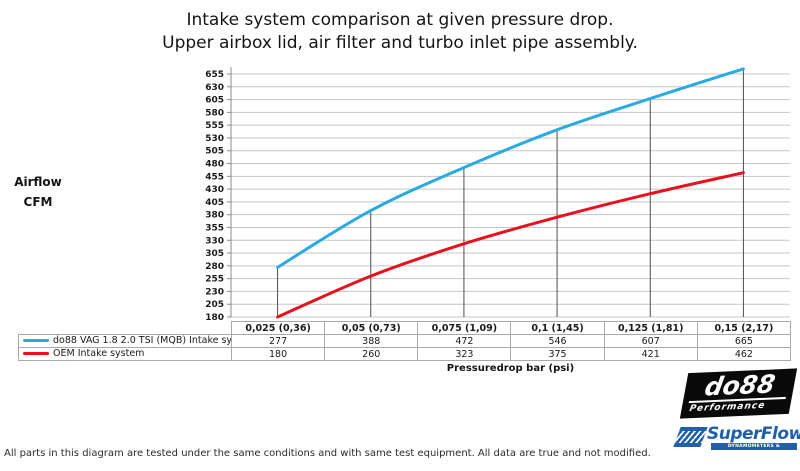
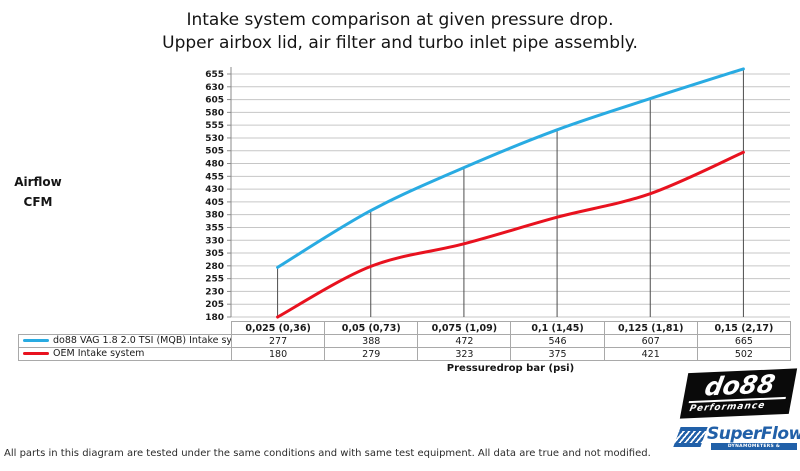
OEM Intake system/0,05 (0,73): 260 -> 279
OEM Intake system/0,15 (2,17): 462 -> 502
